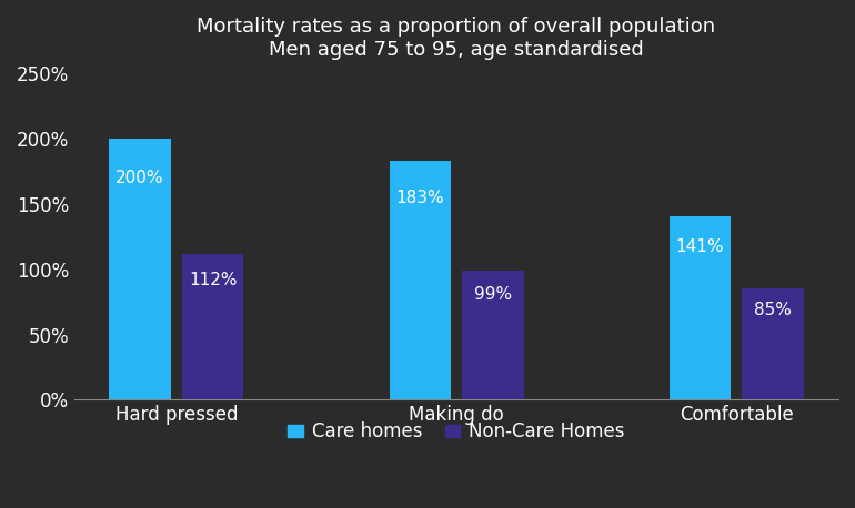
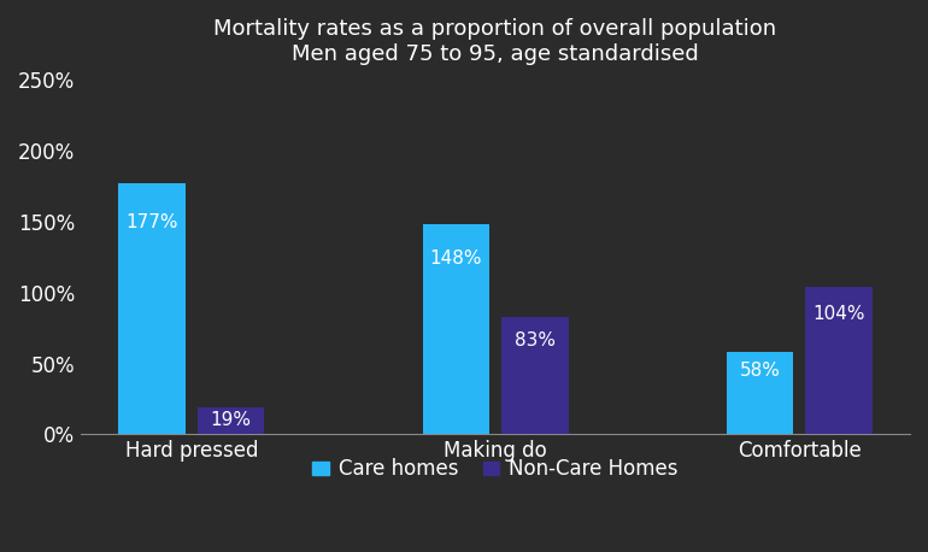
Care homes/Hard pressed: 200% -> 177%
Non-Care Homes/Hard pressed: 112% -> 19%
Care homes/Making do: 183% -> 148%
Non-Care Homes/Making do: 99% -> 83%
Care homes/Comfortable: 141% -> 58%
Non-Care Homes/Comfortable: 85% -> 104%
